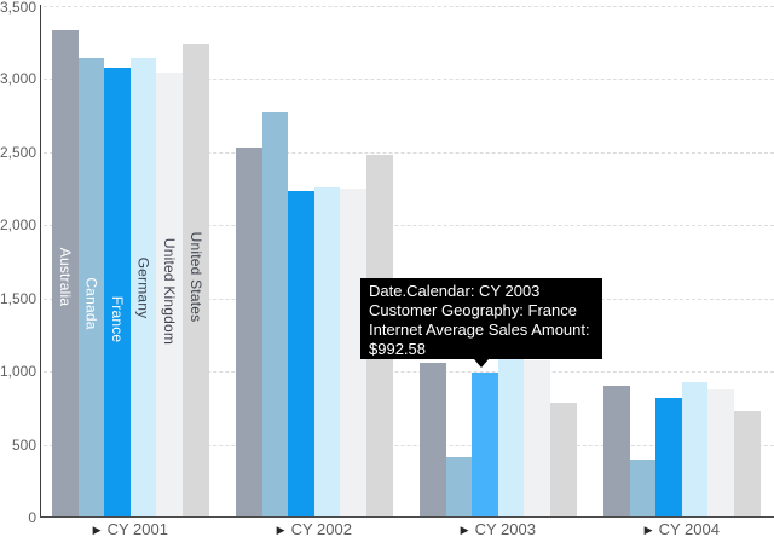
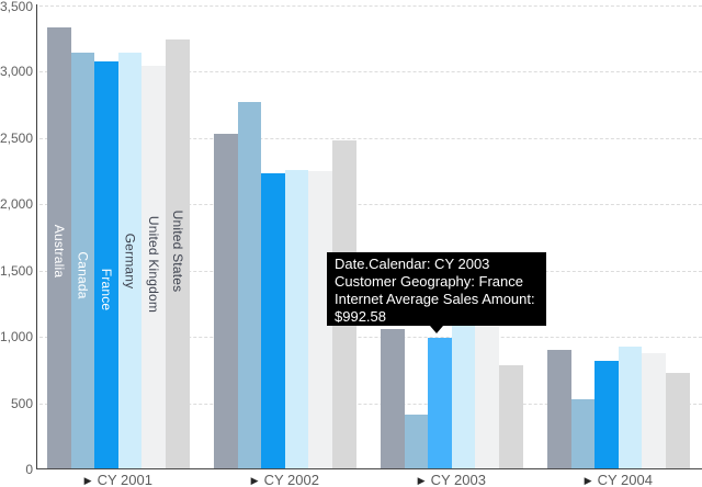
Canada/CY 2004: 400 -> 530
